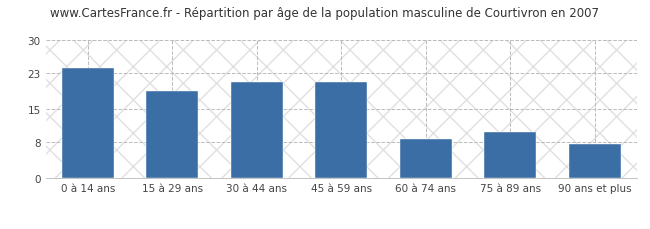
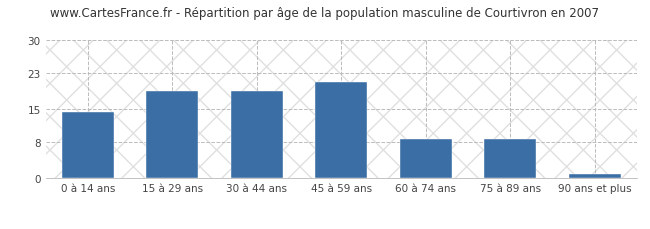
0 à 14 ans: 24.0 -> 14.5
30 à 44 ans: 21.0 -> 19.0
75 à 89 ans: 10.0 -> 8.5
90 ans et plus: 7.5 -> 1.0
